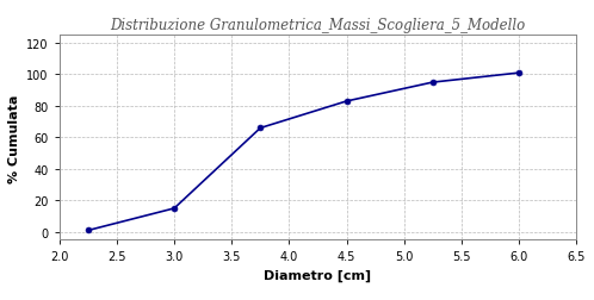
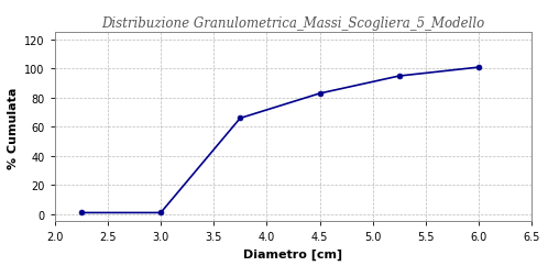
3.0: 15 -> 1
